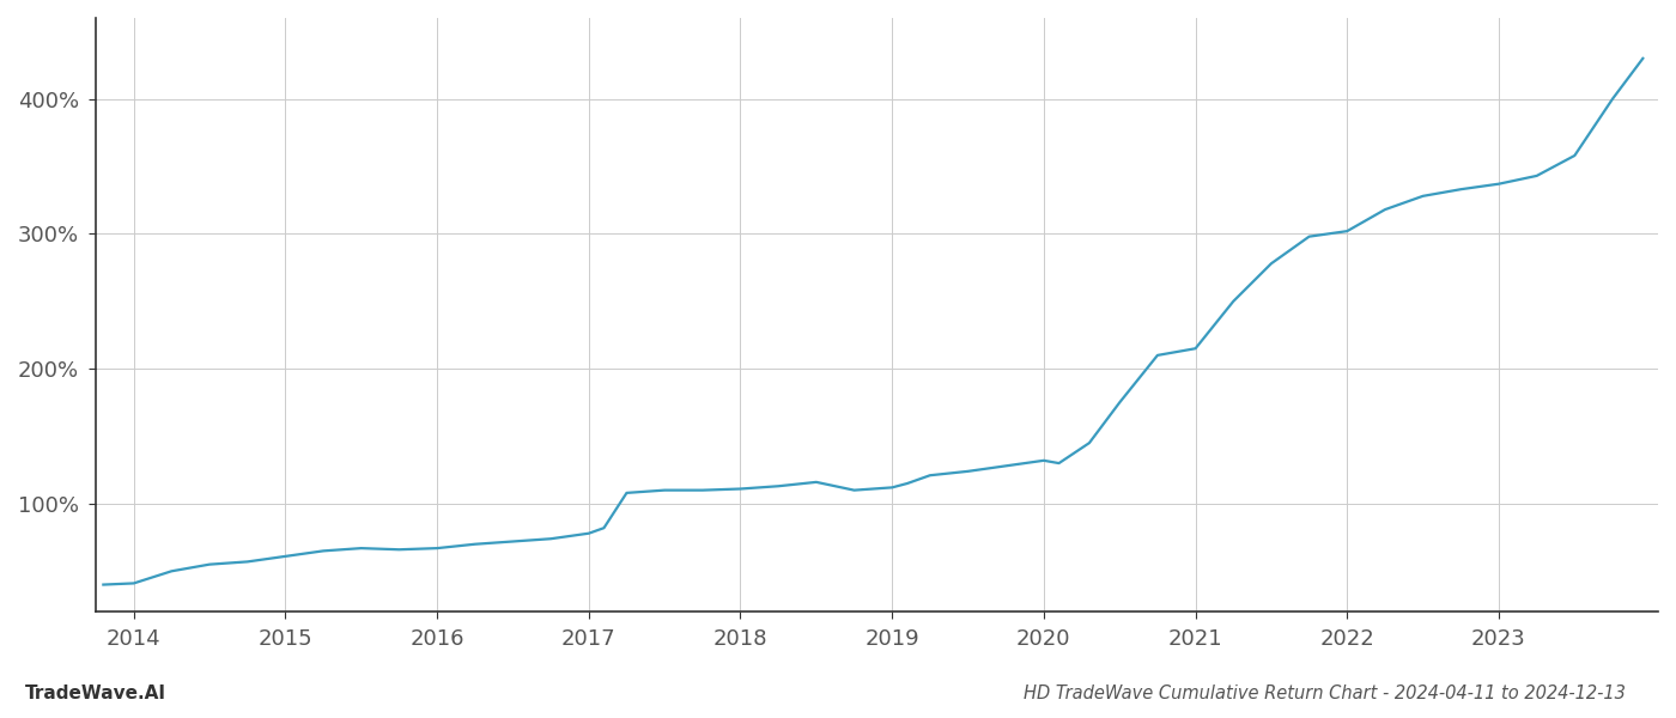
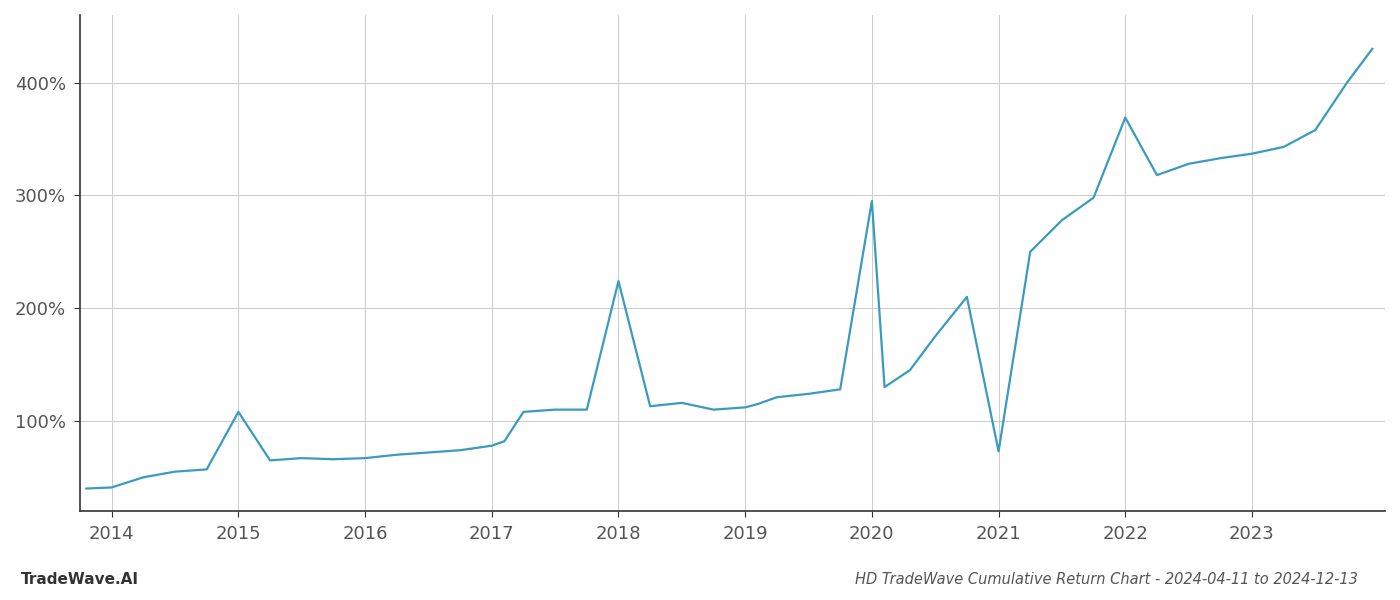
2015: 61% -> 108%
2018: 111% -> 224%
2020: 132% -> 295%
2021: 215% -> 73%
2022: 302% -> 369%
